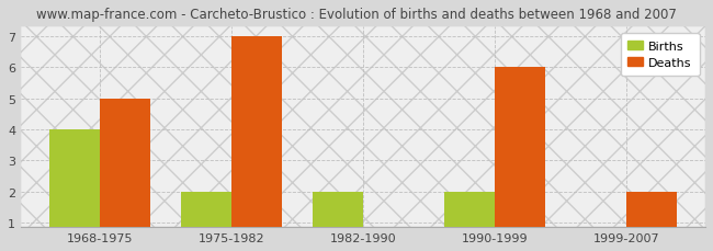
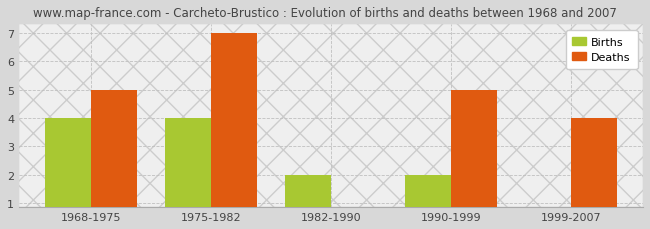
Births/1975-1982: 2.00 -> 4.00
Deaths/1990-1999: 6.00 -> 5.00
Deaths/1999-2007: 2.00 -> 4.00
